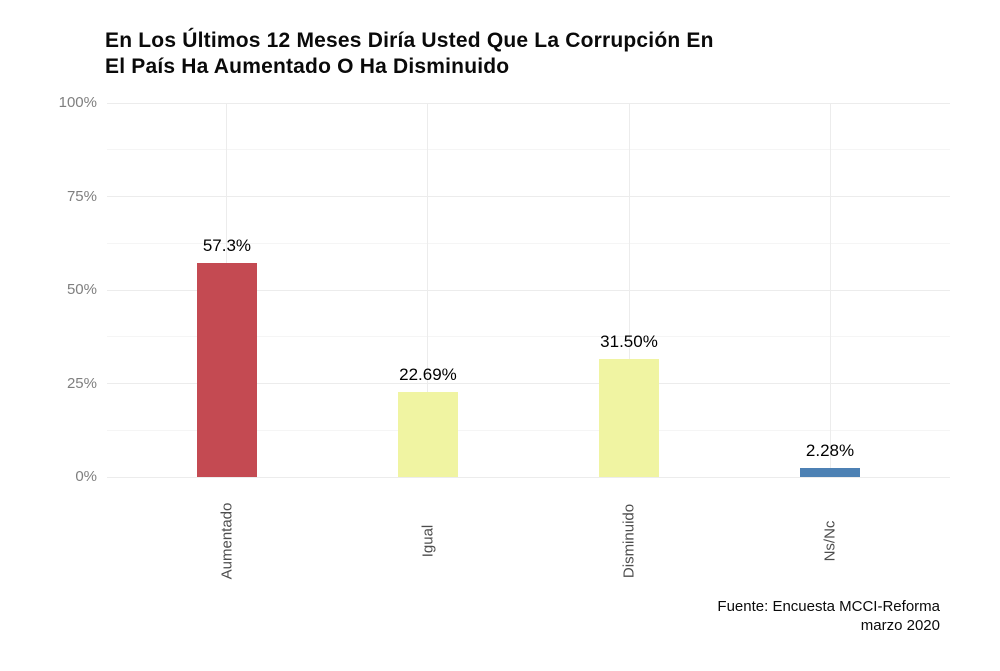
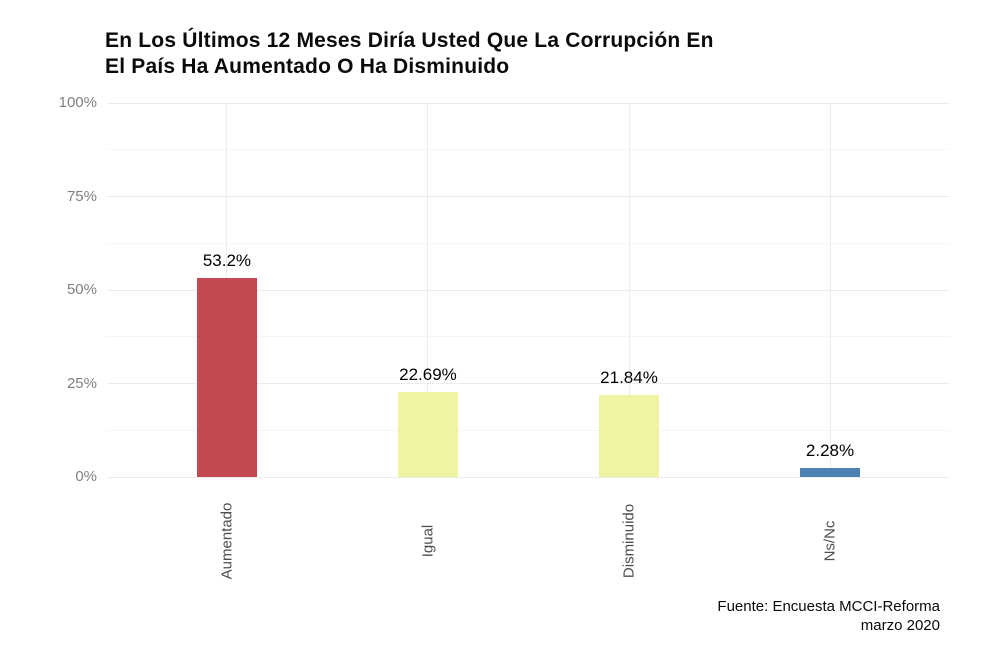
Aumentado: 57.3% -> 53.2%
Disminuido: 31.50% -> 21.84%
